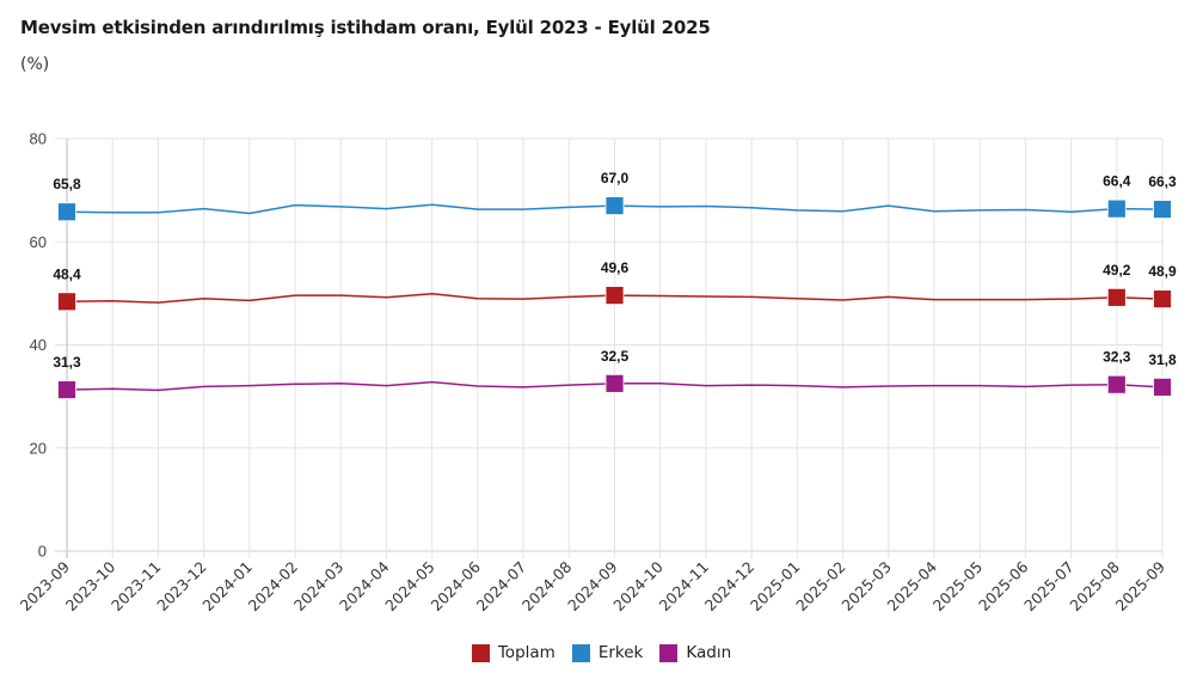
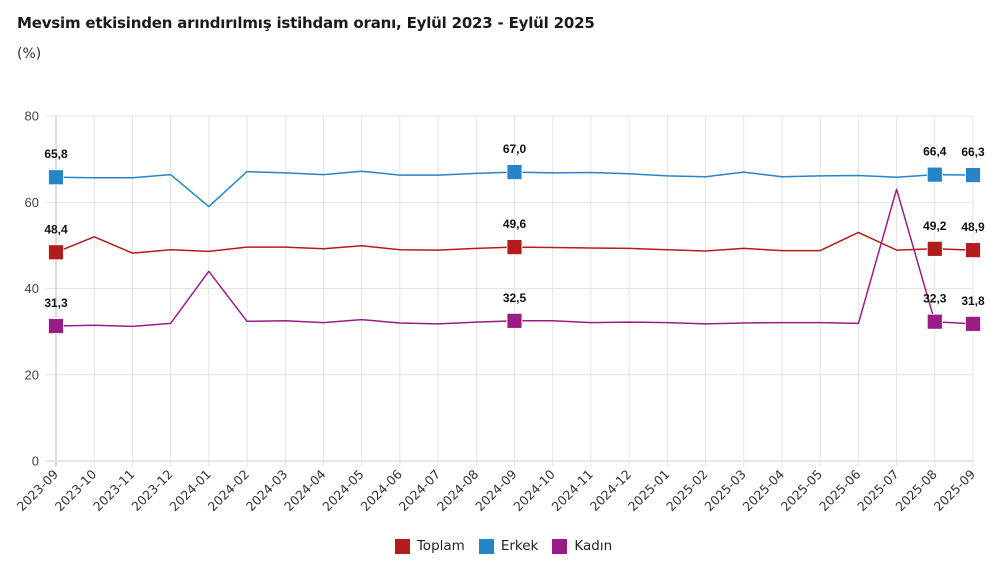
Toplam/2023-10: 48 -> 52
Erkek/2024-01: 66 -> 59
Kadın/2024-01: 32 -> 44
Toplam/2025-06: 49 -> 53
Kadın/2025-07: 32 -> 63
